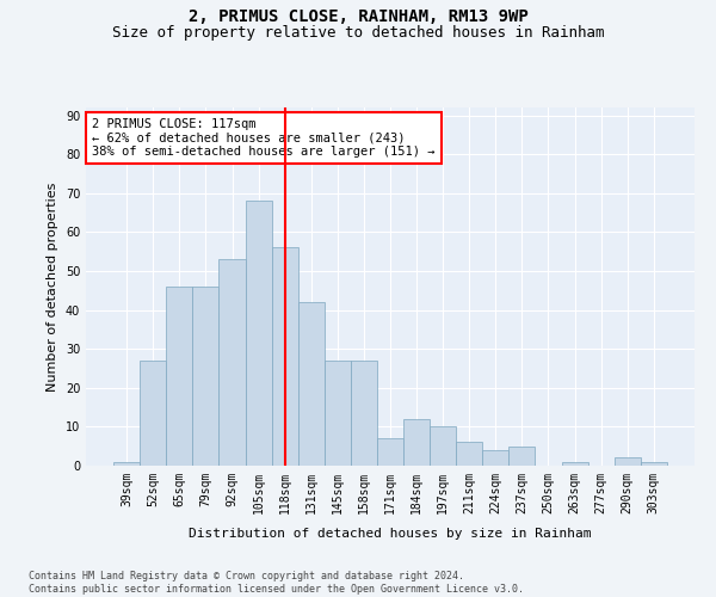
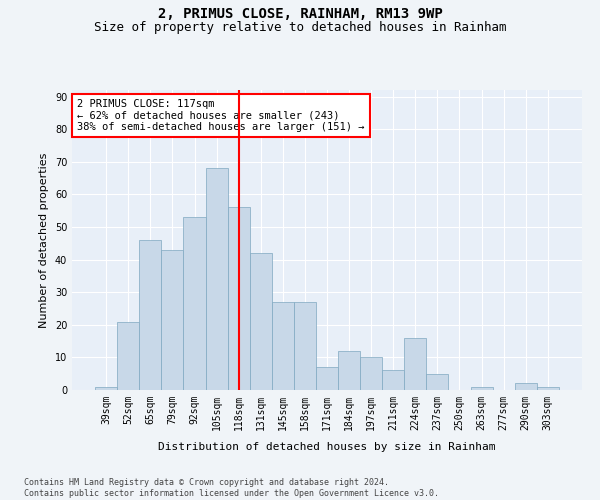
52sqm: 27 -> 21
79sqm: 46 -> 43
224sqm: 4 -> 16
